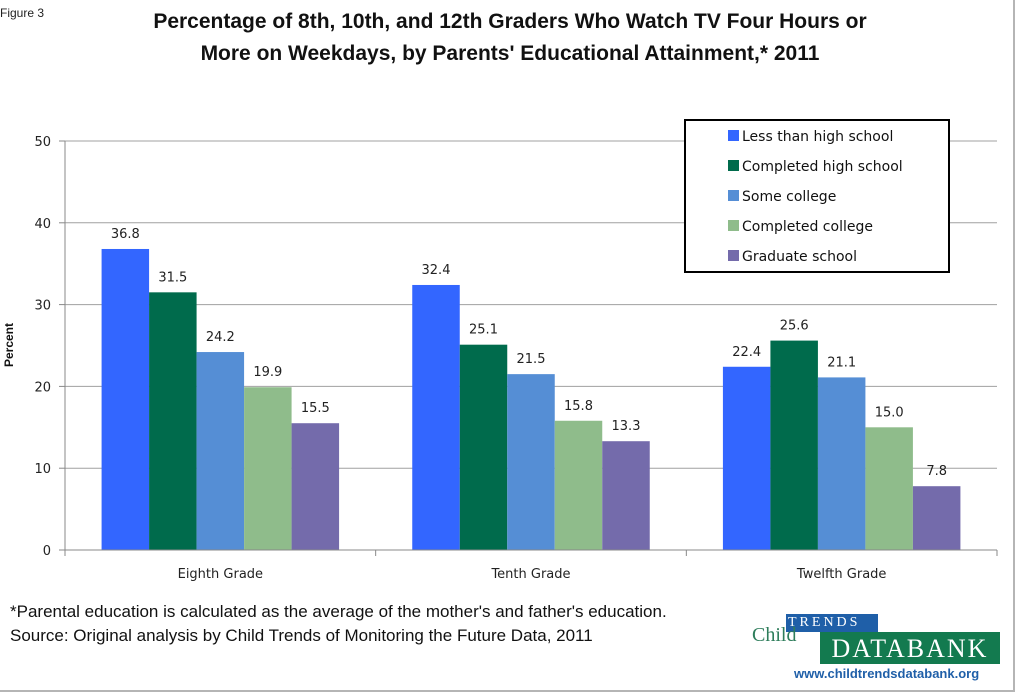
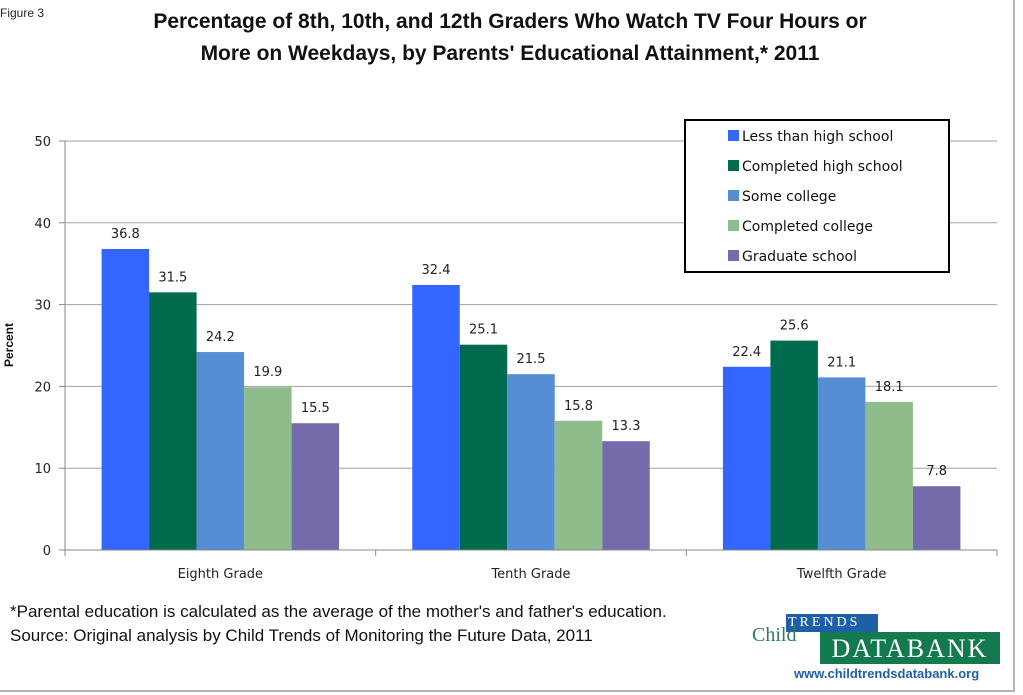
Completed college/Twelfth Grade: 15.0 -> 18.1
